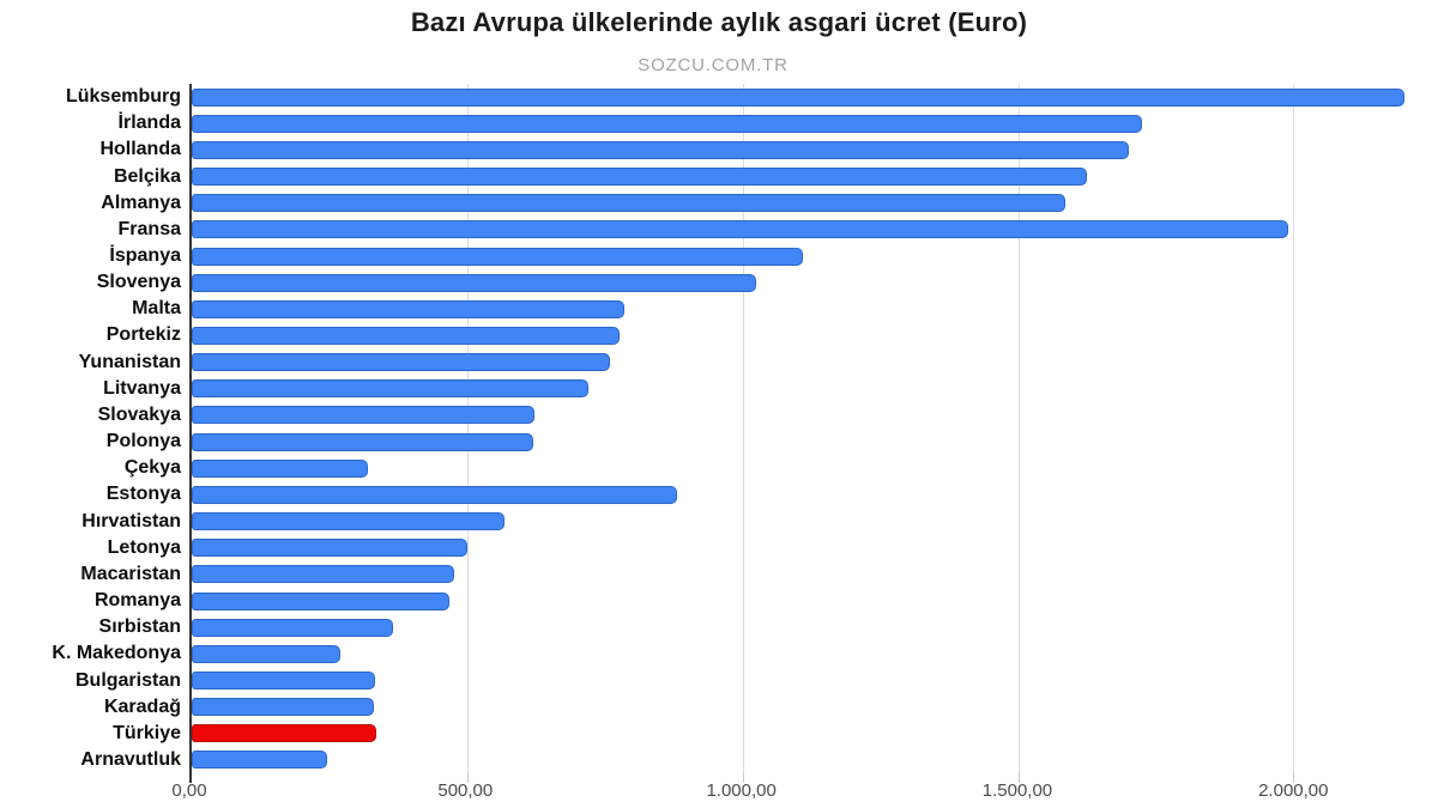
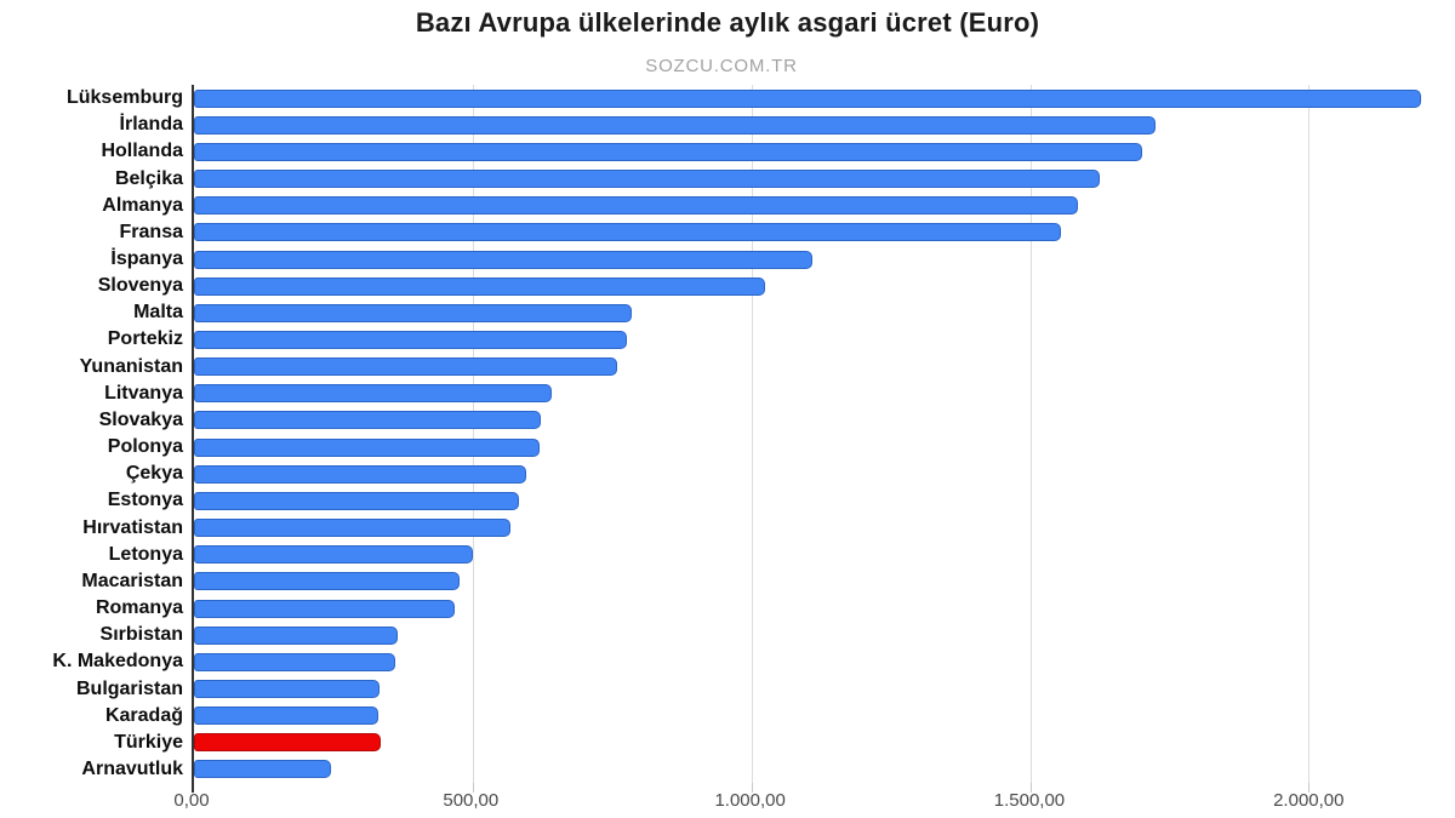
Fransa: 1990 -> 1550
Litvanya: 720 -> 640
Çekya: 320 -> 600
Estonya: 880 -> 580
K. Makedonya: 270 -> 360
